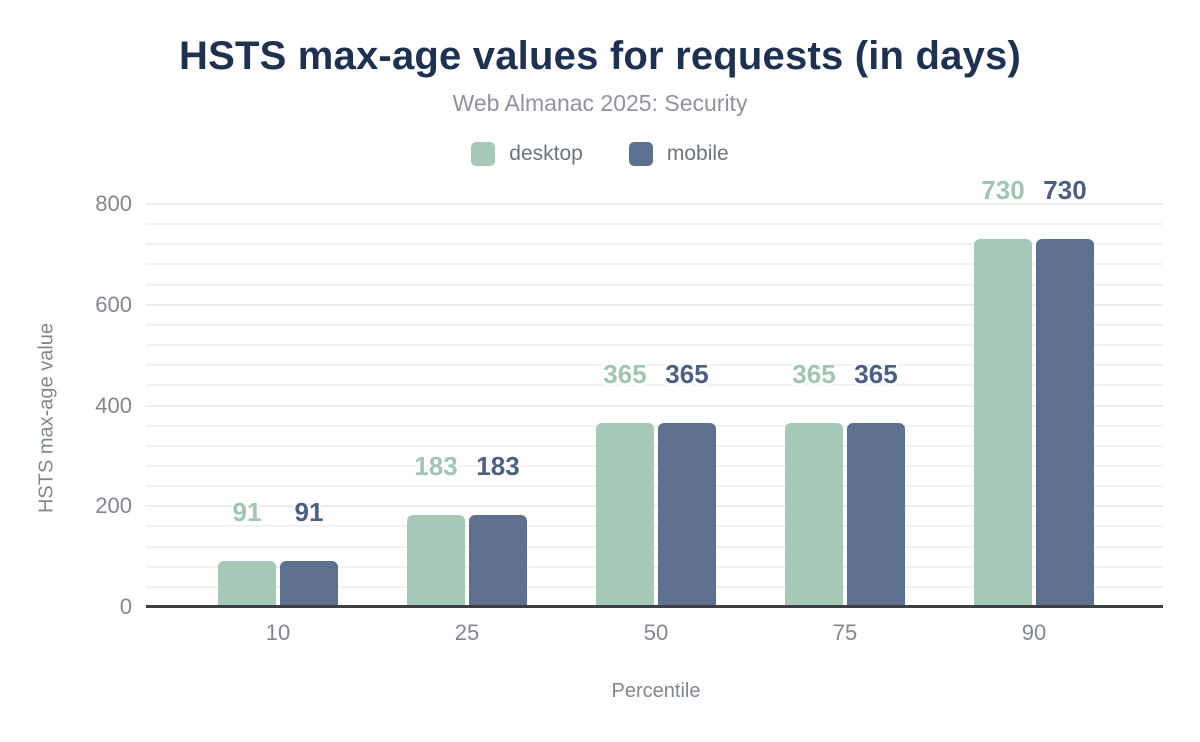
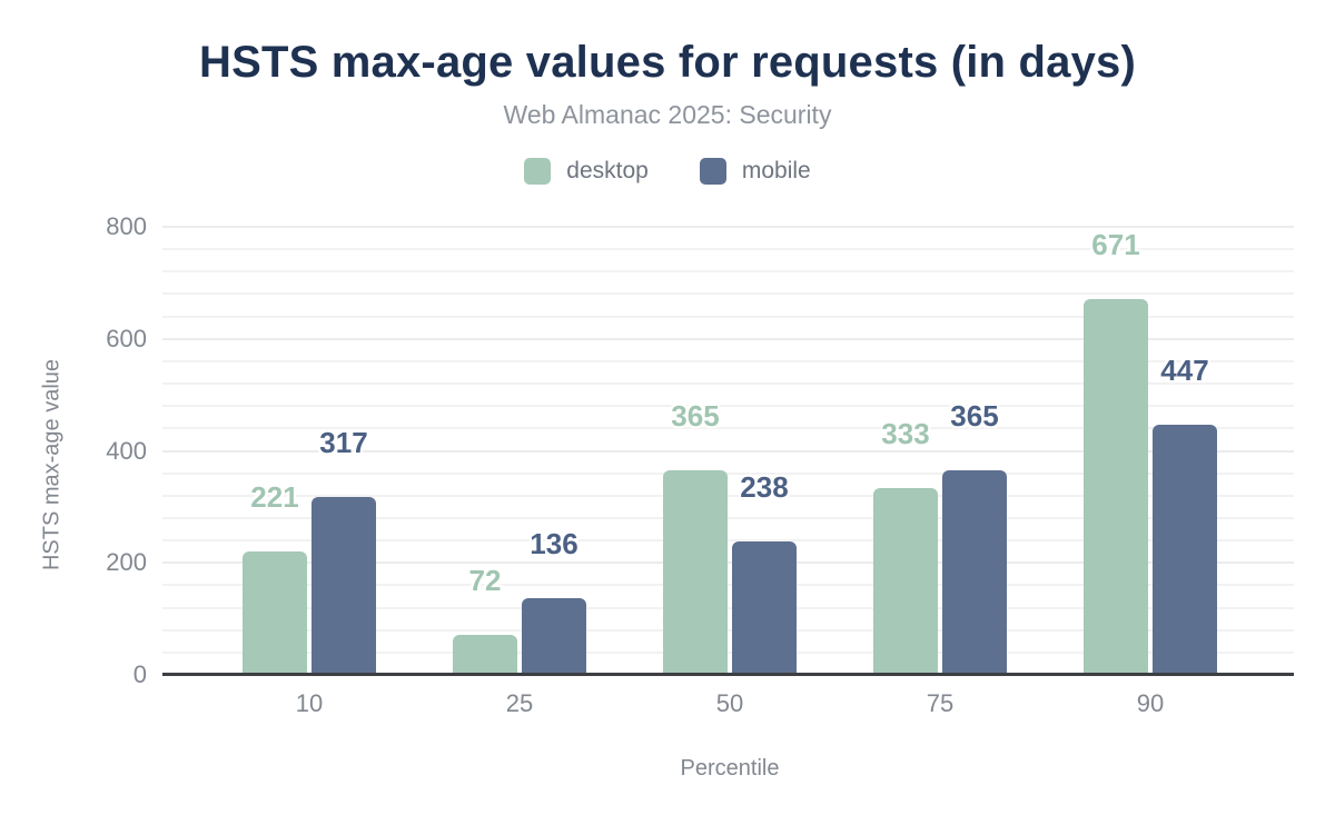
desktop/10: 91 -> 221
mobile/10: 91 -> 317
desktop/25: 183 -> 72
mobile/25: 183 -> 136
mobile/50: 365 -> 238
desktop/75: 365 -> 333
desktop/90: 730 -> 671
mobile/90: 730 -> 447
